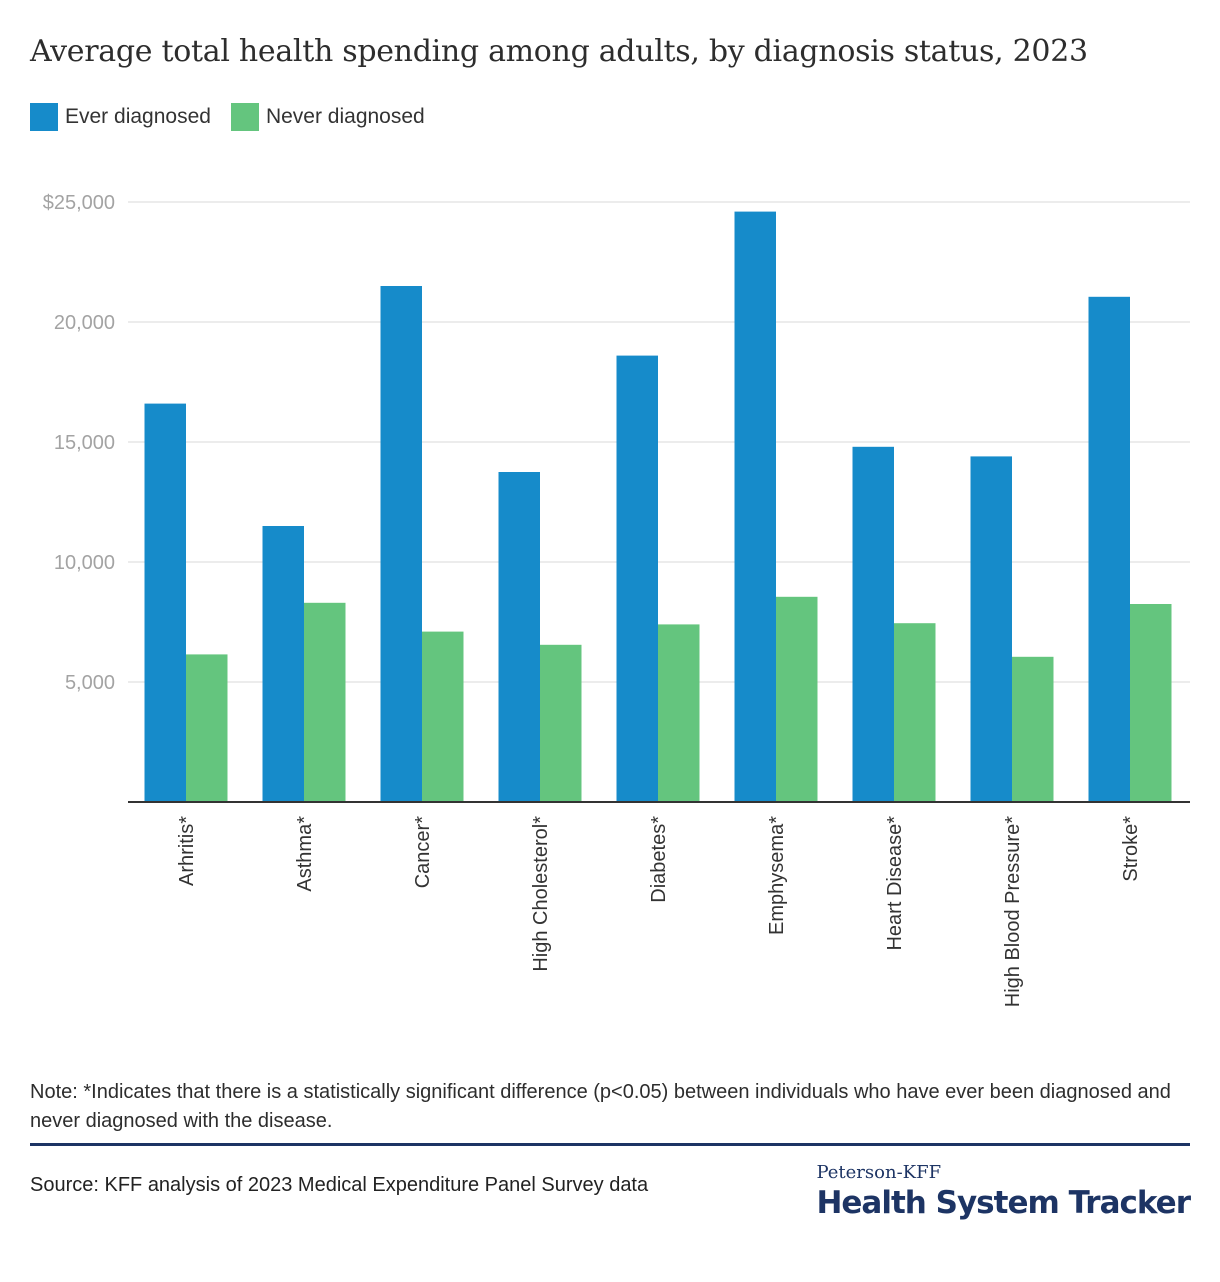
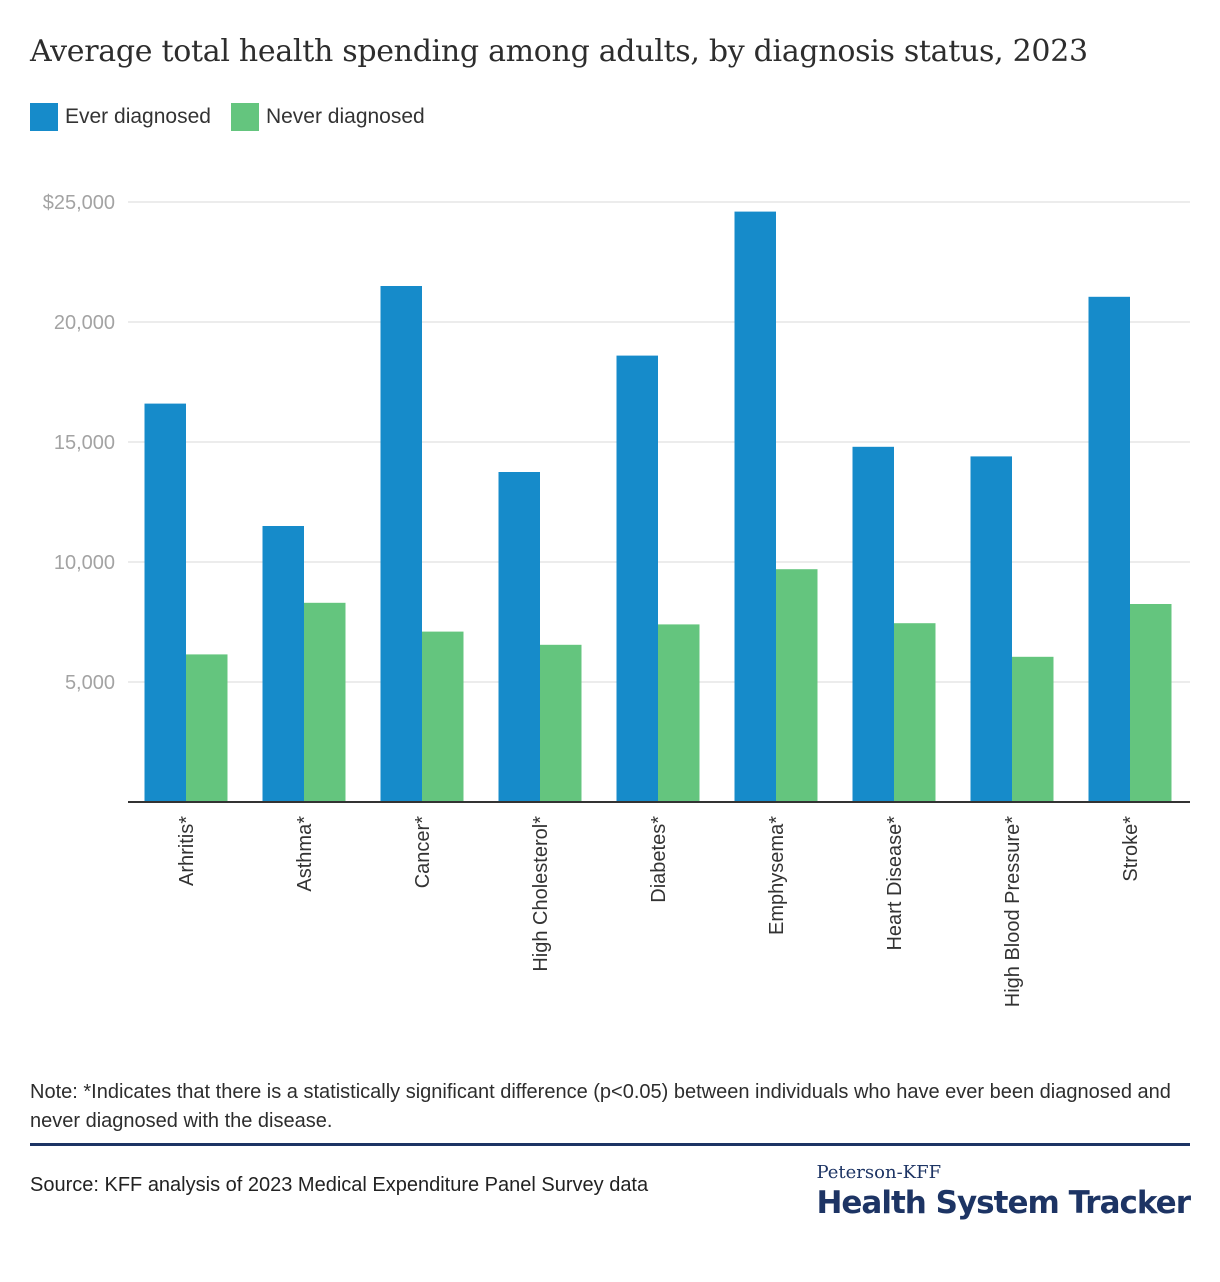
Never diagnosed/Emphysema*: $8600 -> $9700
